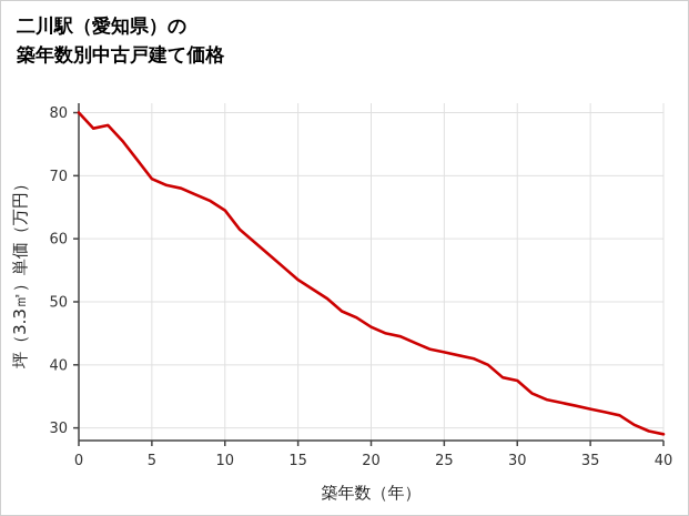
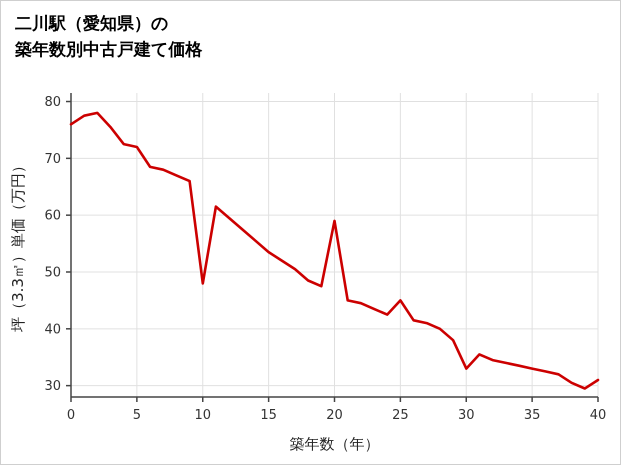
0: 80 -> 76
5: 70 -> 72
10: 64 -> 48
20: 46 -> 59
25: 42 -> 45
30: 38 -> 33
40: 29 -> 31
